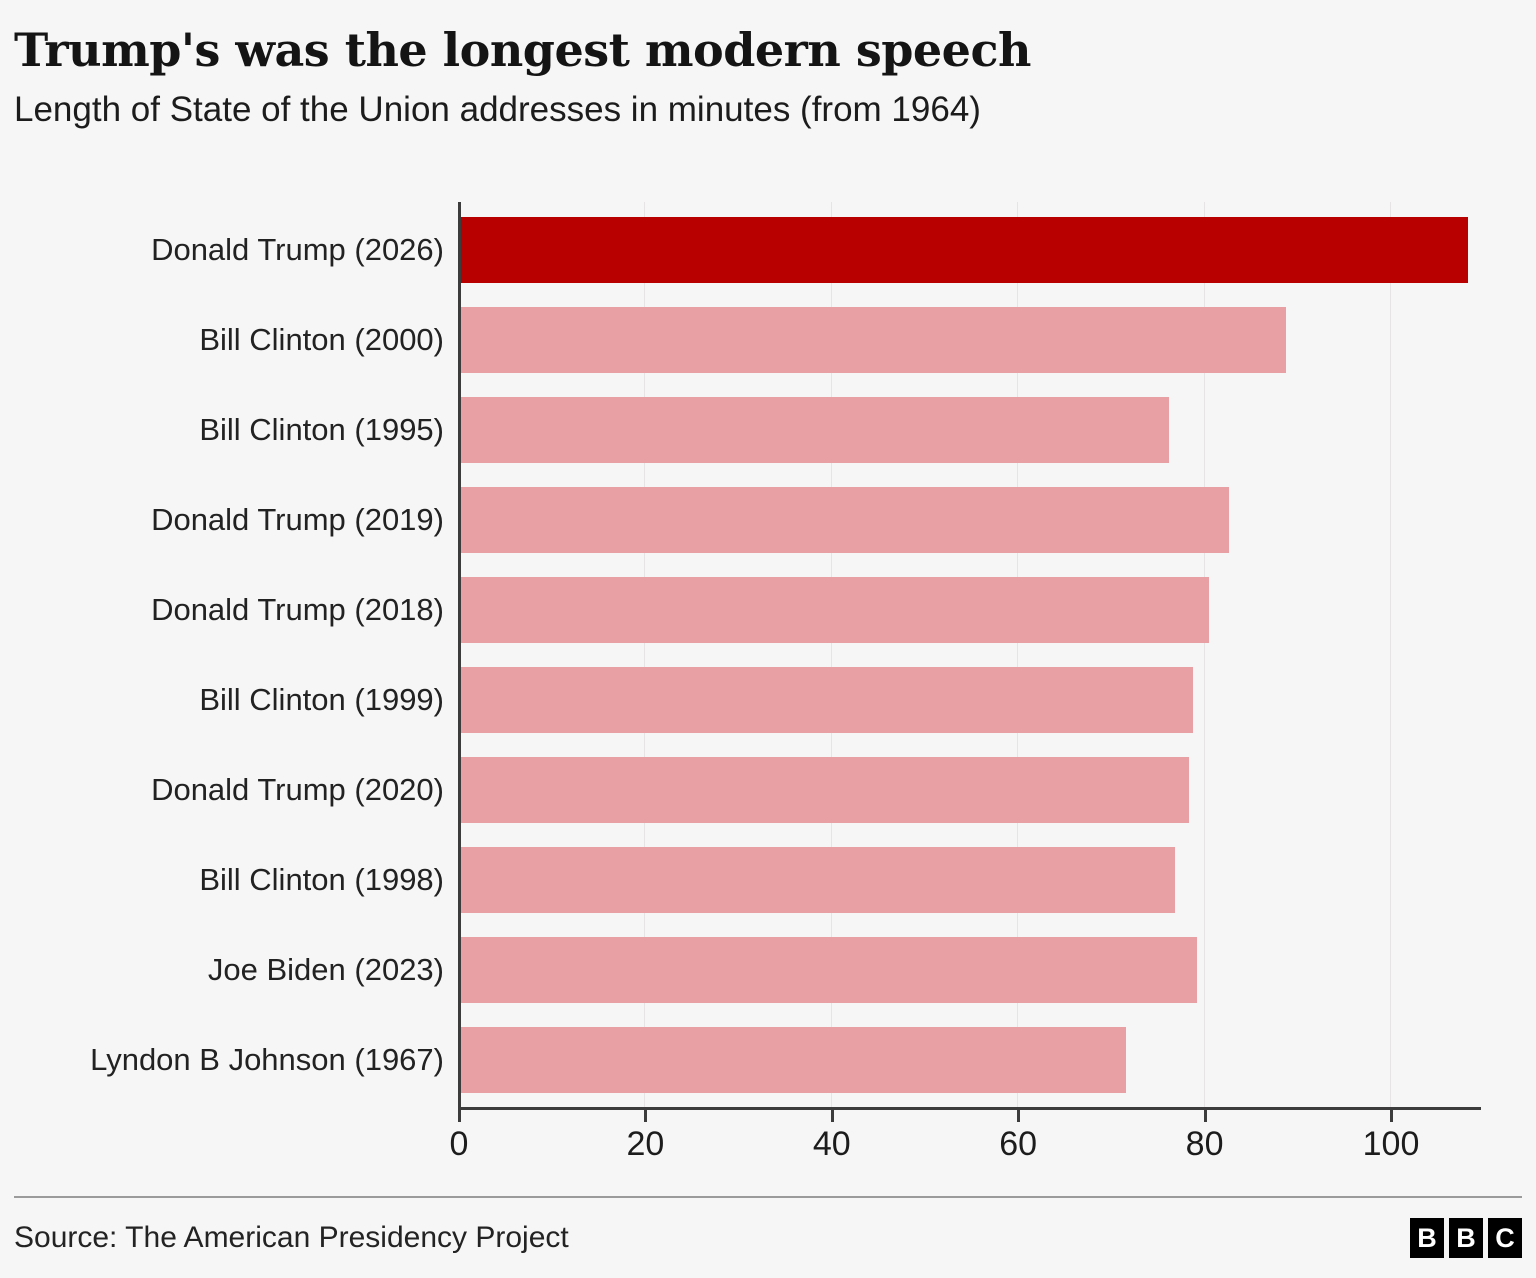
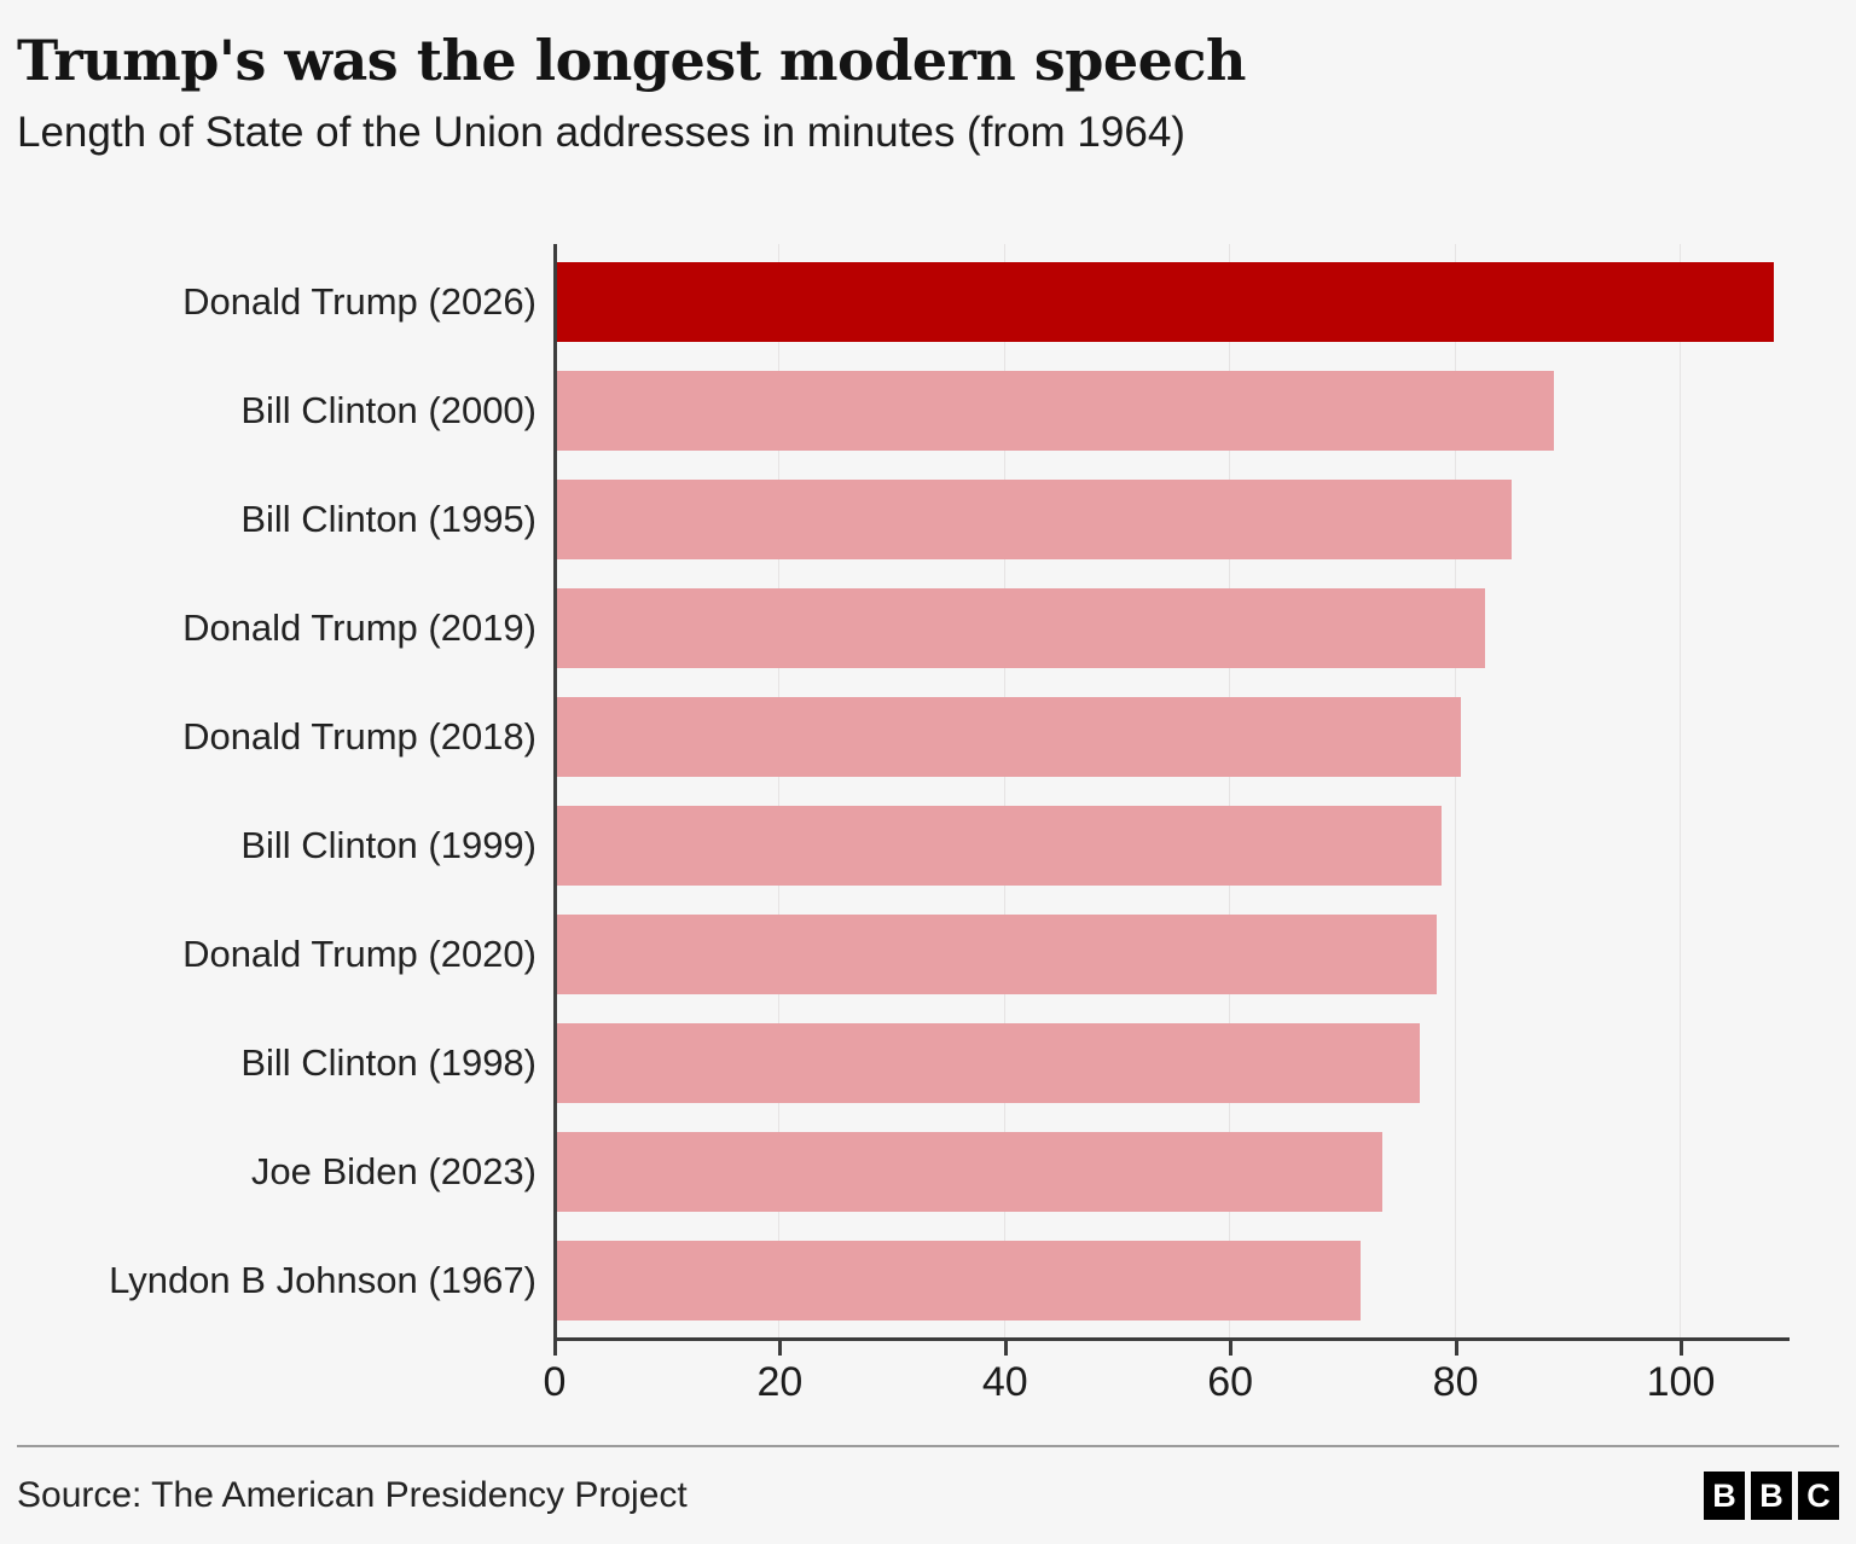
Bill Clinton (1995): 76 -> 85
Joe Biden (2023): 79 -> 73
